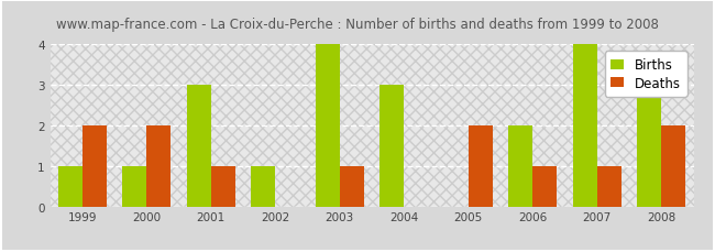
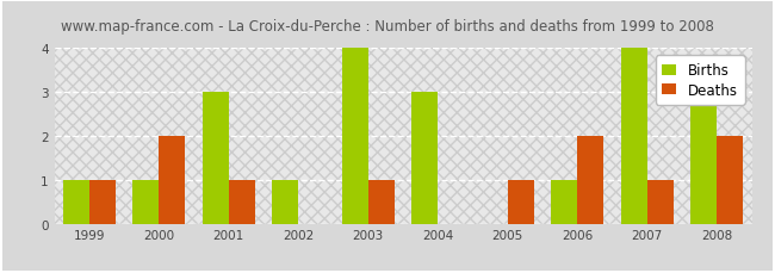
Deaths/1999: 2 -> 1
Deaths/2005: 2 -> 1
Births/2006: 2 -> 1
Deaths/2006: 1 -> 2
